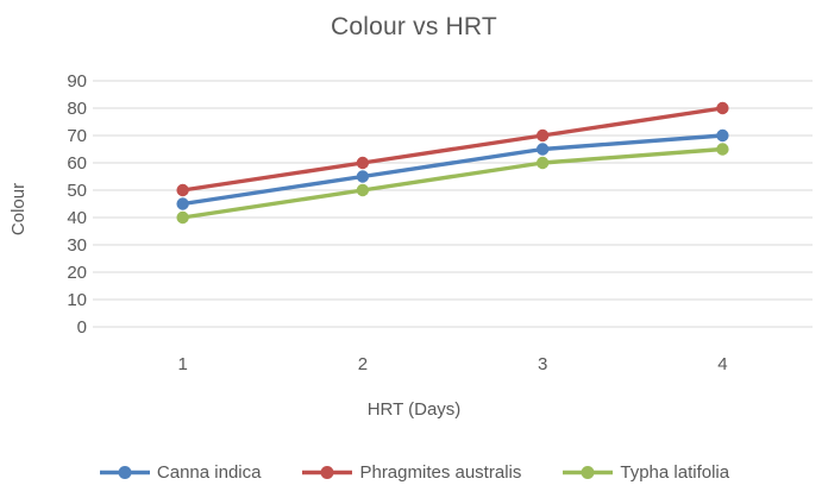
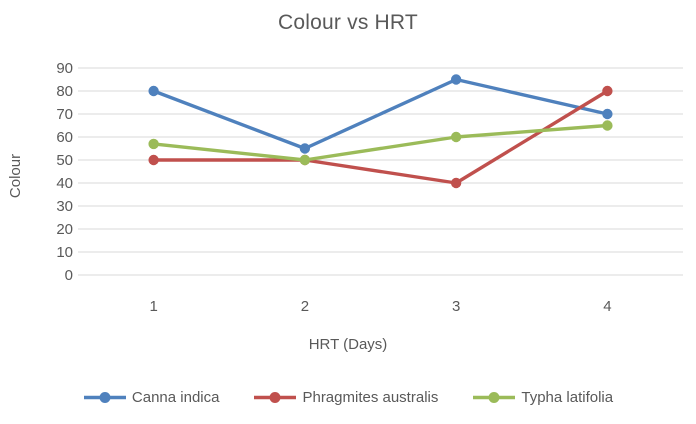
Canna indica/1: 45 -> 80
Typha latifolia/1: 40 -> 57
Phragmites australis/2: 60 -> 50
Canna indica/3: 65 -> 85
Phragmites australis/3: 70 -> 40
